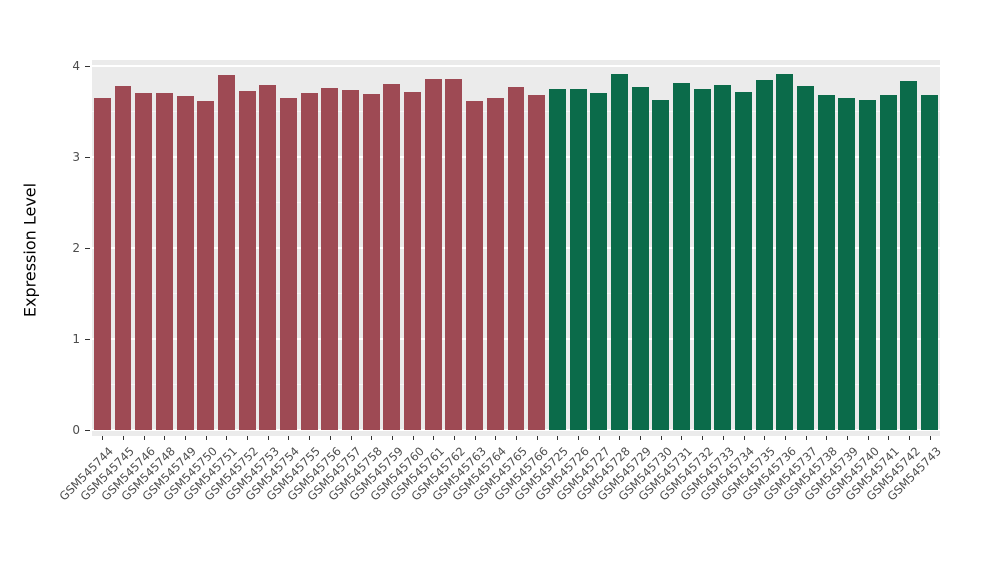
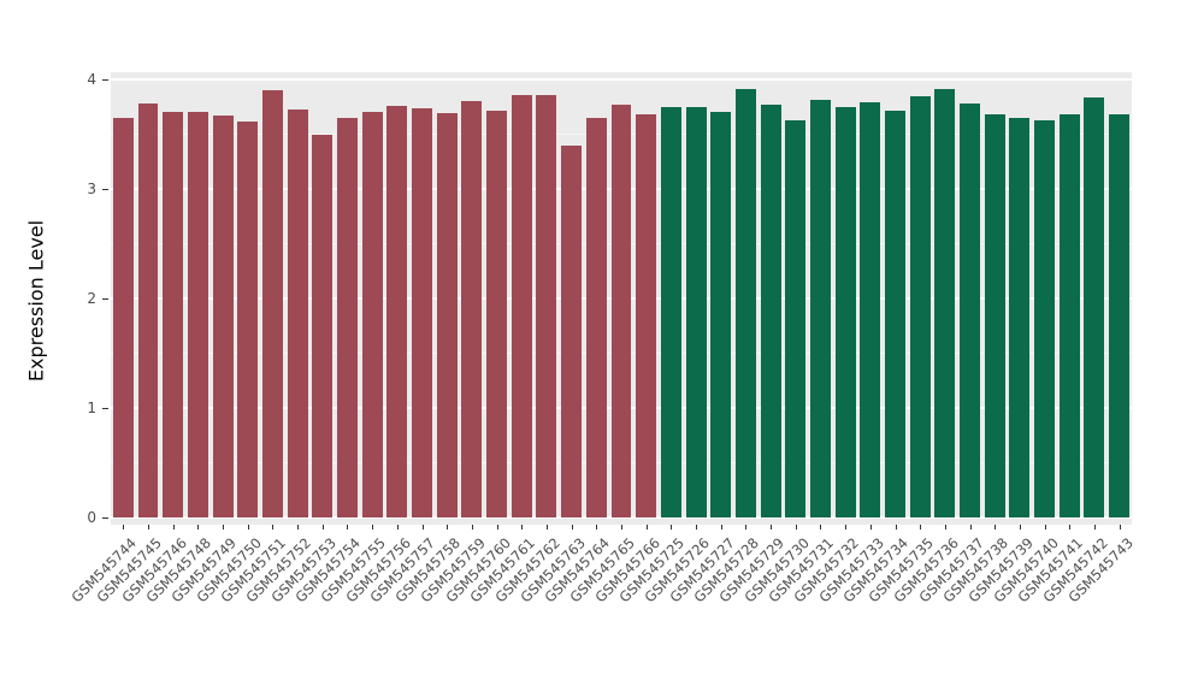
GSM545753: 3.8 -> 3.5
GSM545763: 3.6 -> 3.4
